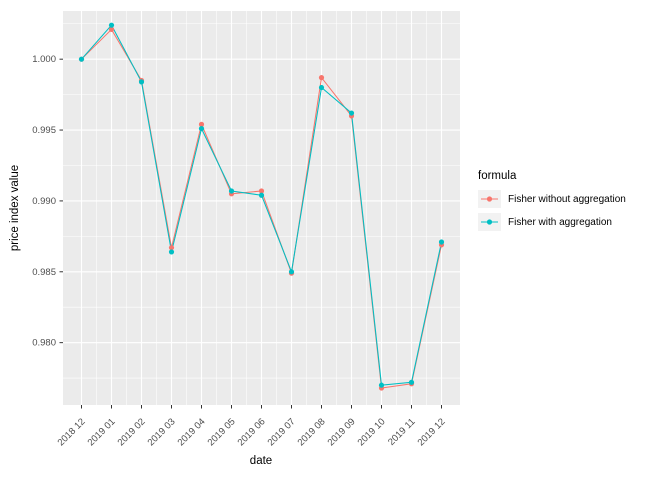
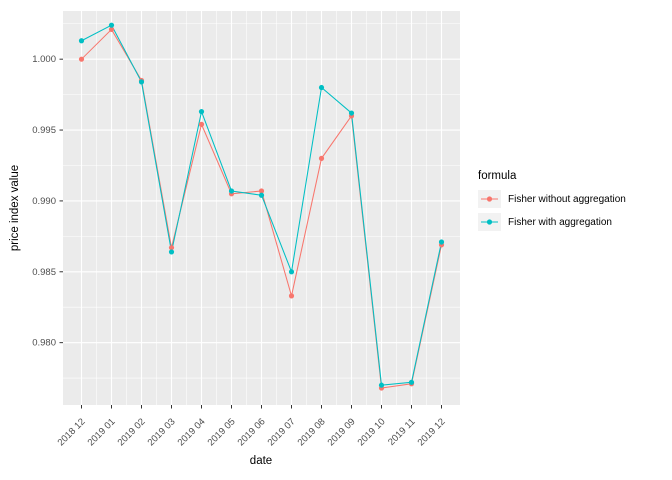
Fisher with aggregation/2018 12: 1.0000 -> 1.0013
Fisher with aggregation/2019 04: 0.9951 -> 0.9963
Fisher without aggregation/2019 07: 0.9849 -> 0.9833
Fisher without aggregation/2019 08: 0.9987 -> 0.9930
